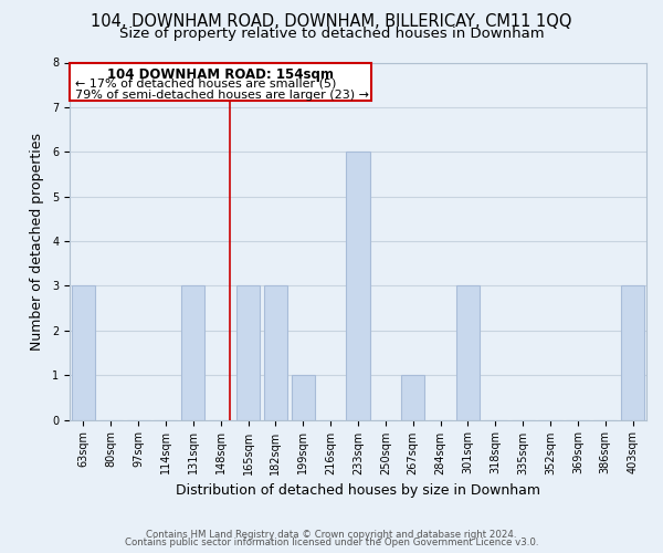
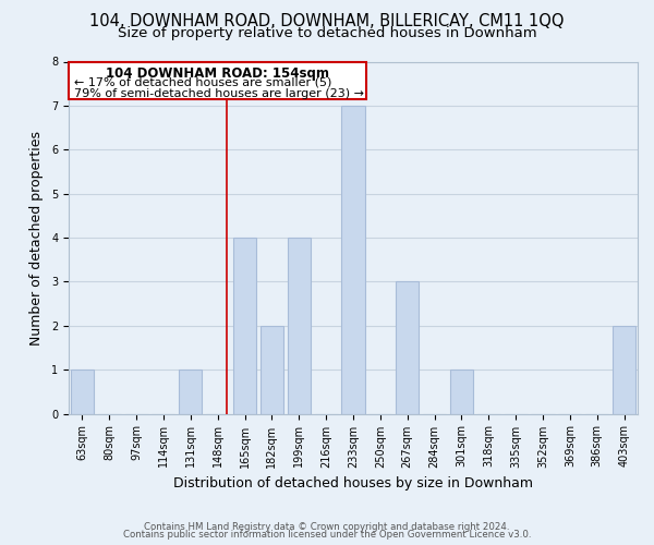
63sqm: 3 -> 1
131sqm: 3 -> 1
165sqm: 3 -> 4
182sqm: 3 -> 2
199sqm: 1 -> 4
233sqm: 6 -> 7
267sqm: 1 -> 3
301sqm: 3 -> 1
403sqm: 3 -> 2
